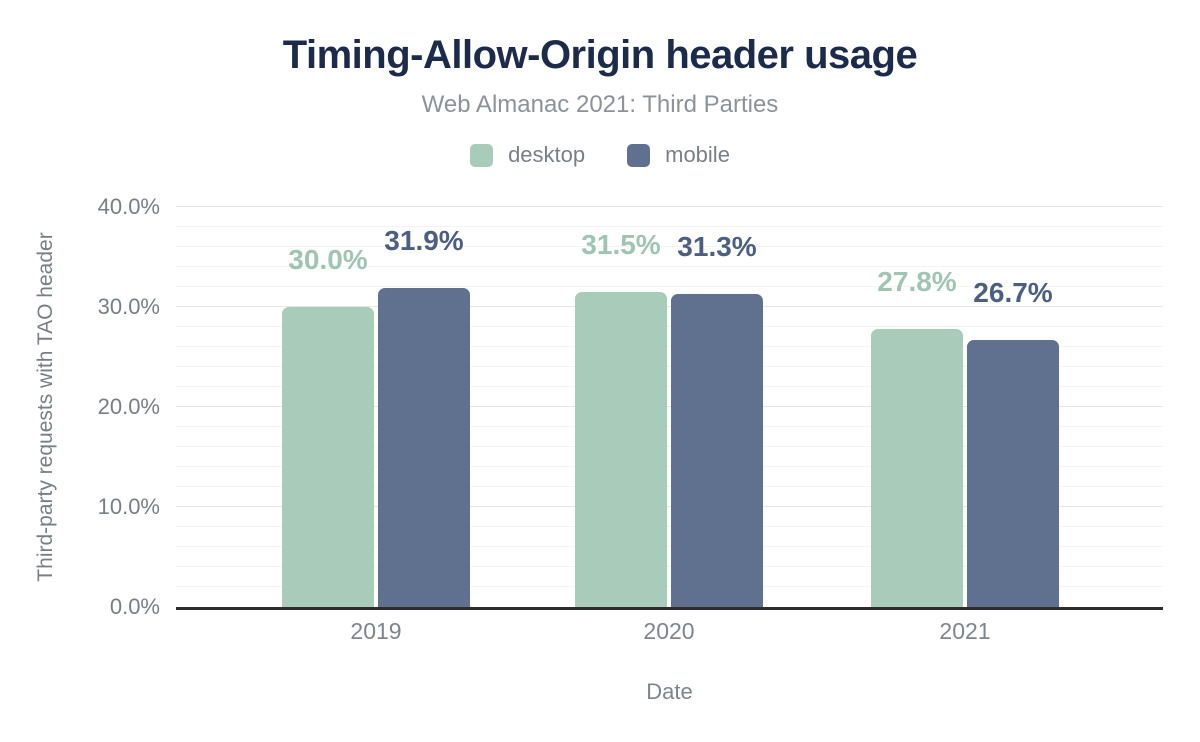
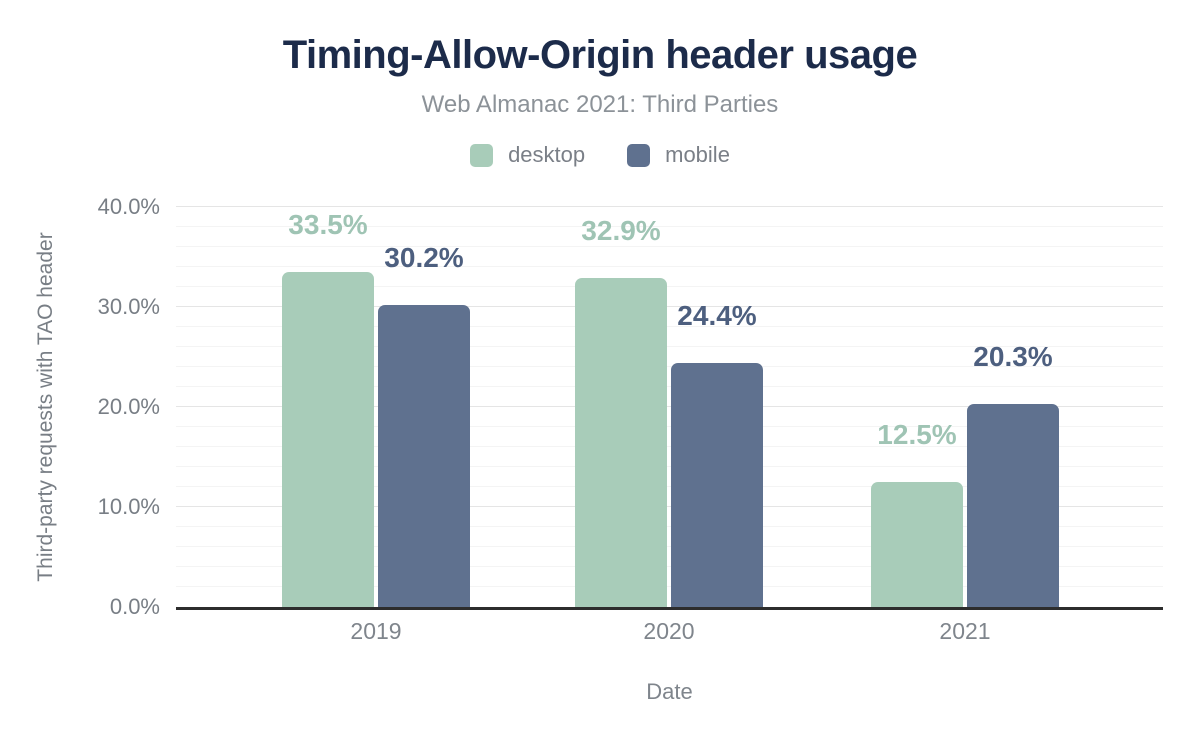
desktop/2019: 30.0% -> 33.5%
mobile/2019: 31.9% -> 30.2%
desktop/2020: 31.5% -> 32.9%
mobile/2020: 31.3% -> 24.4%
desktop/2021: 27.8% -> 12.5%
mobile/2021: 26.7% -> 20.3%
